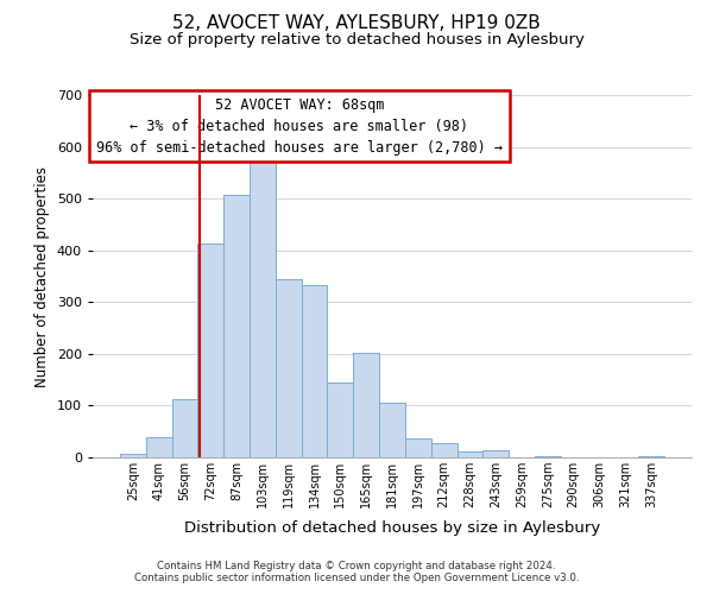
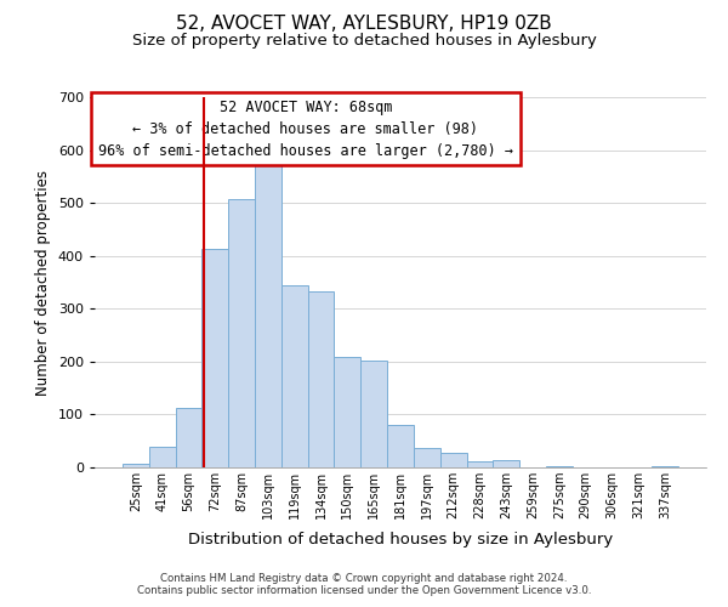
150sqm: 145 -> 210
181sqm: 105 -> 80
